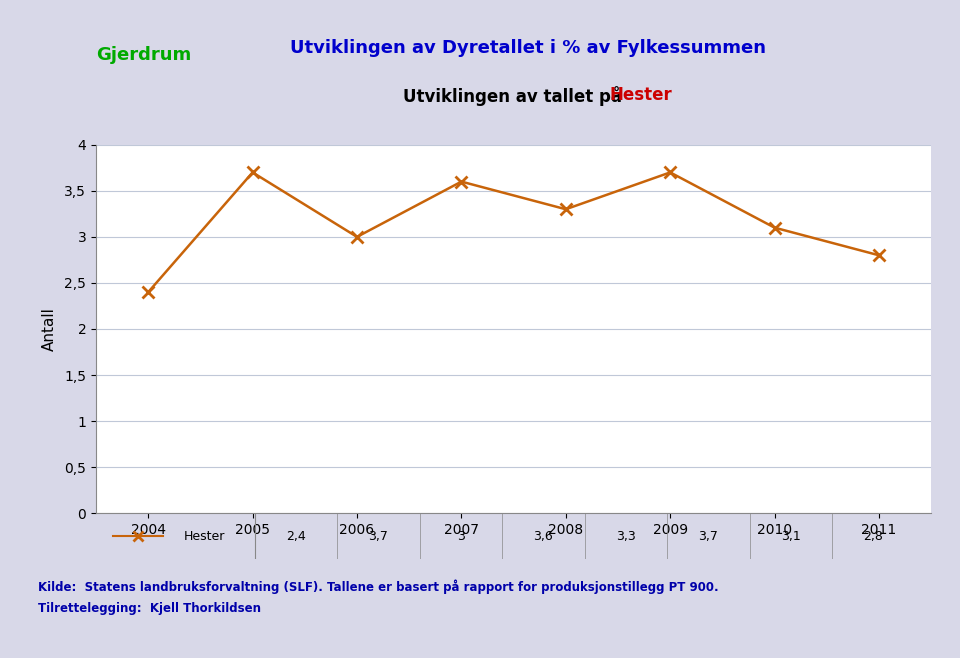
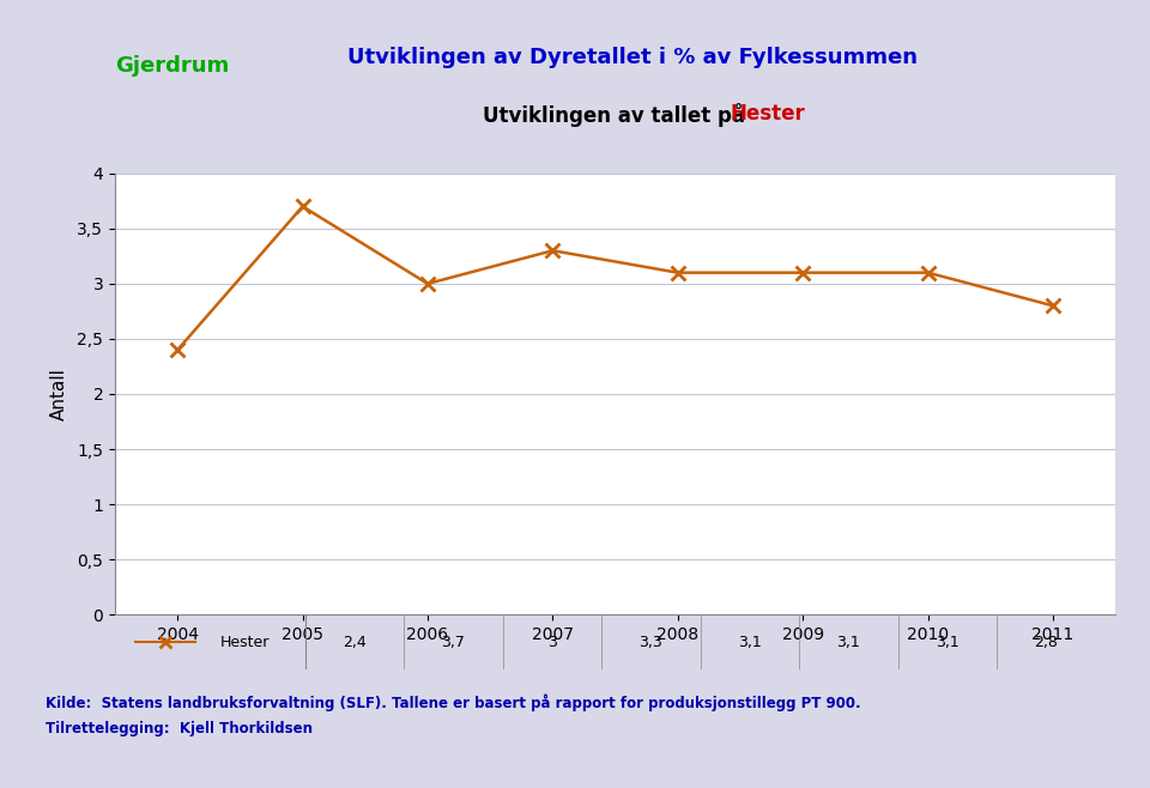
2007: 3,6 -> 3,3
2008: 3,3 -> 3,1
2009: 3,7 -> 3,1
